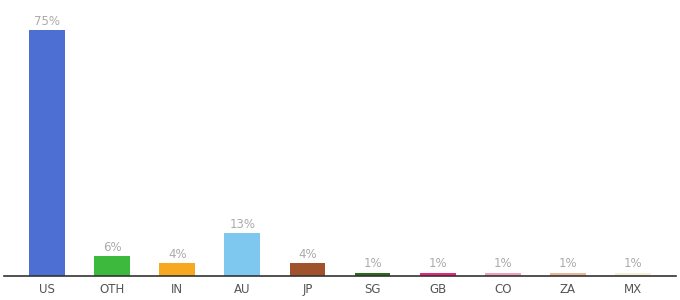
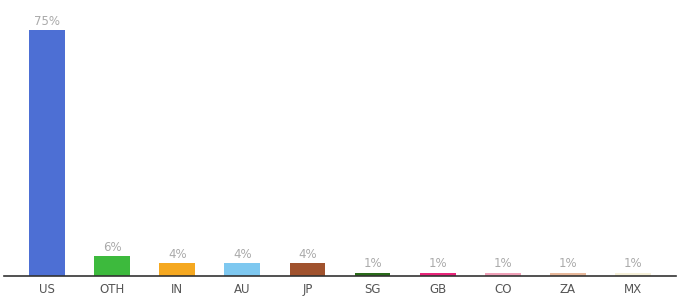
AU: 13% -> 4%
